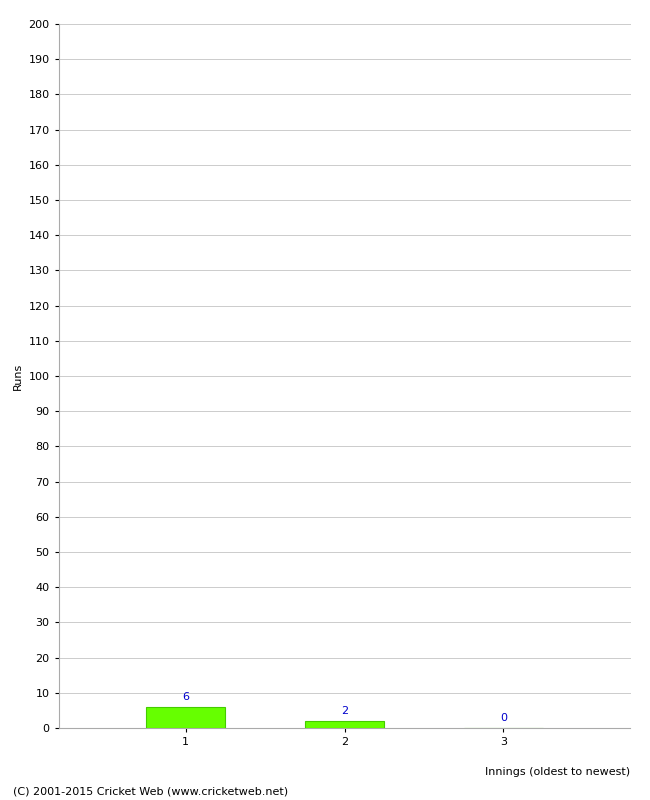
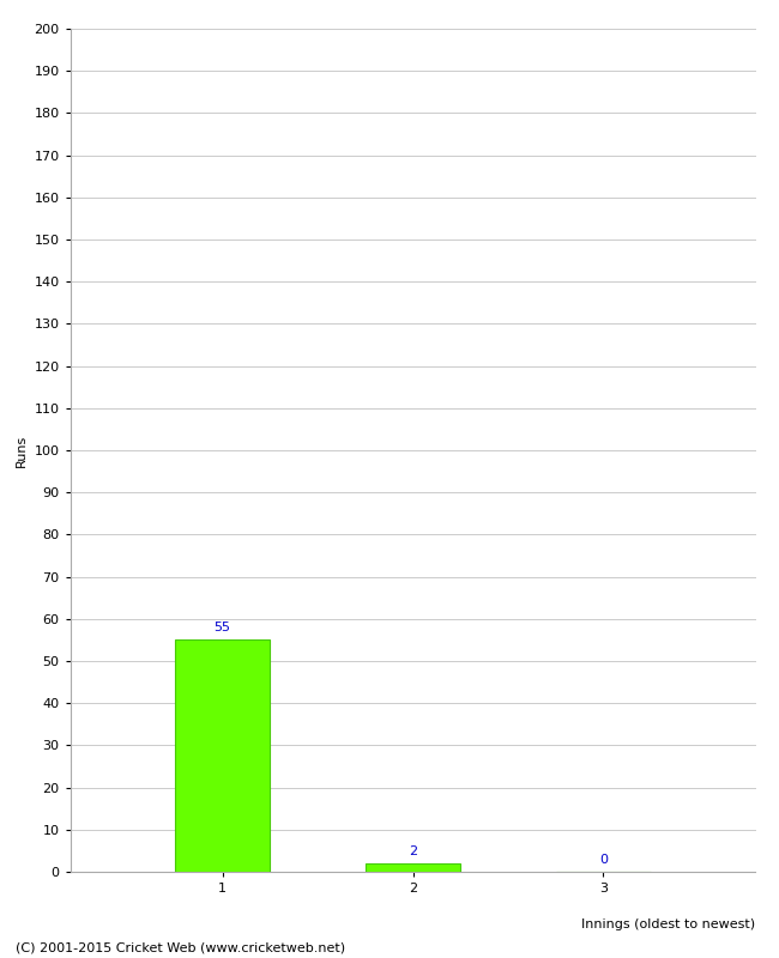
1: 6 -> 55
